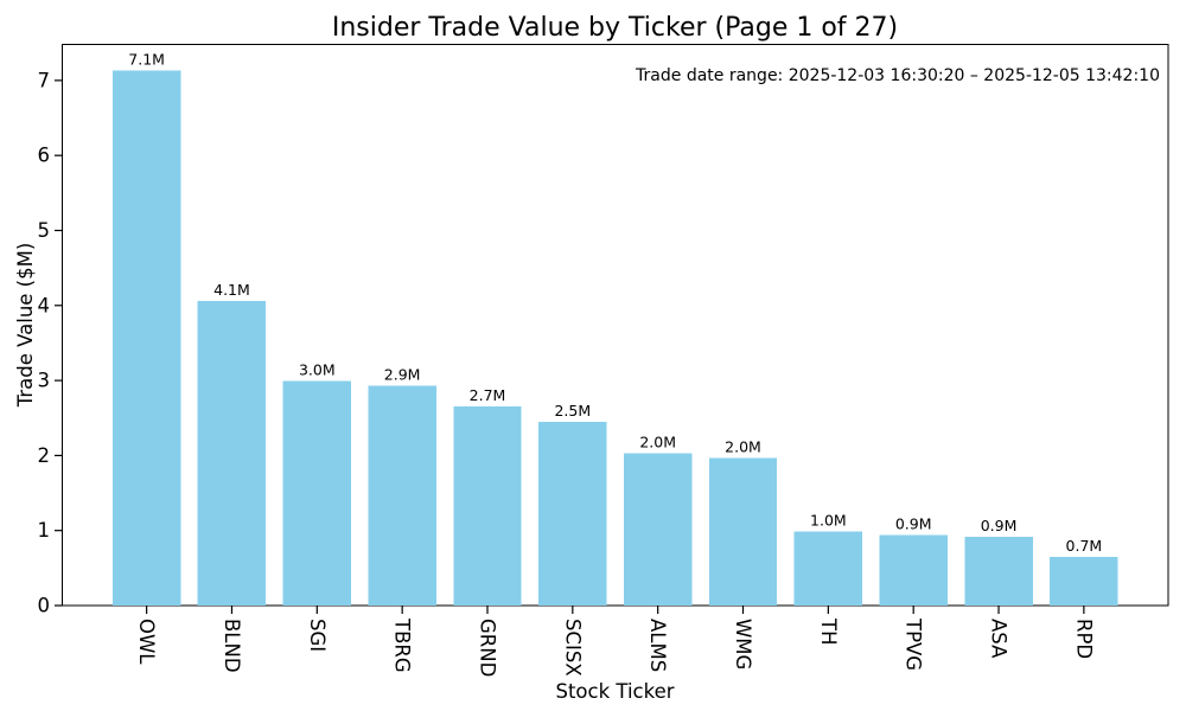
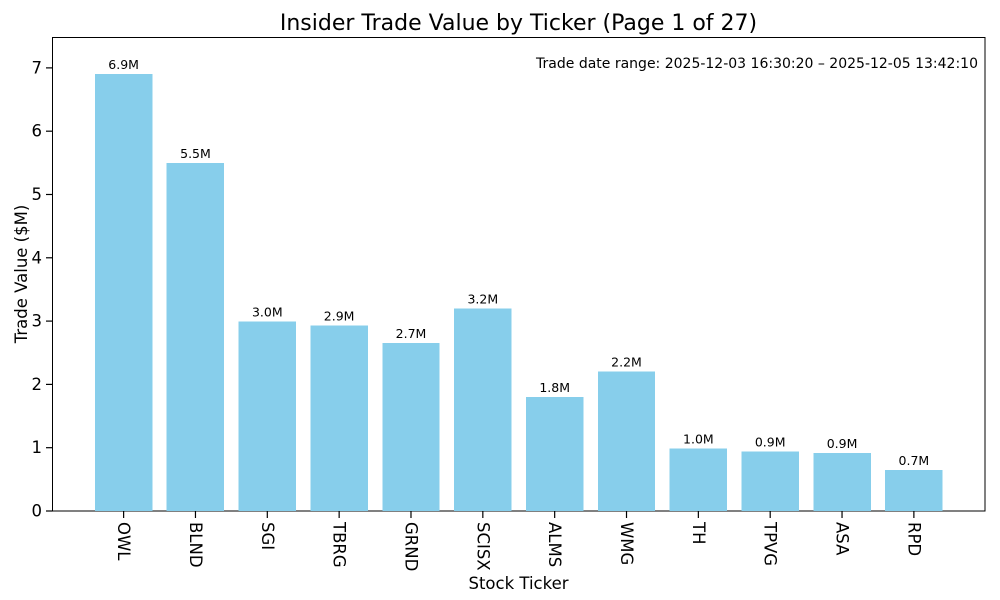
OWL: 7.1M -> 6.9M
BLND: 4.1M -> 5.5M
SCISX: 2.5M -> 3.2M
ALMS: 2.0M -> 1.8M
WMG: 2.0M -> 2.2M
